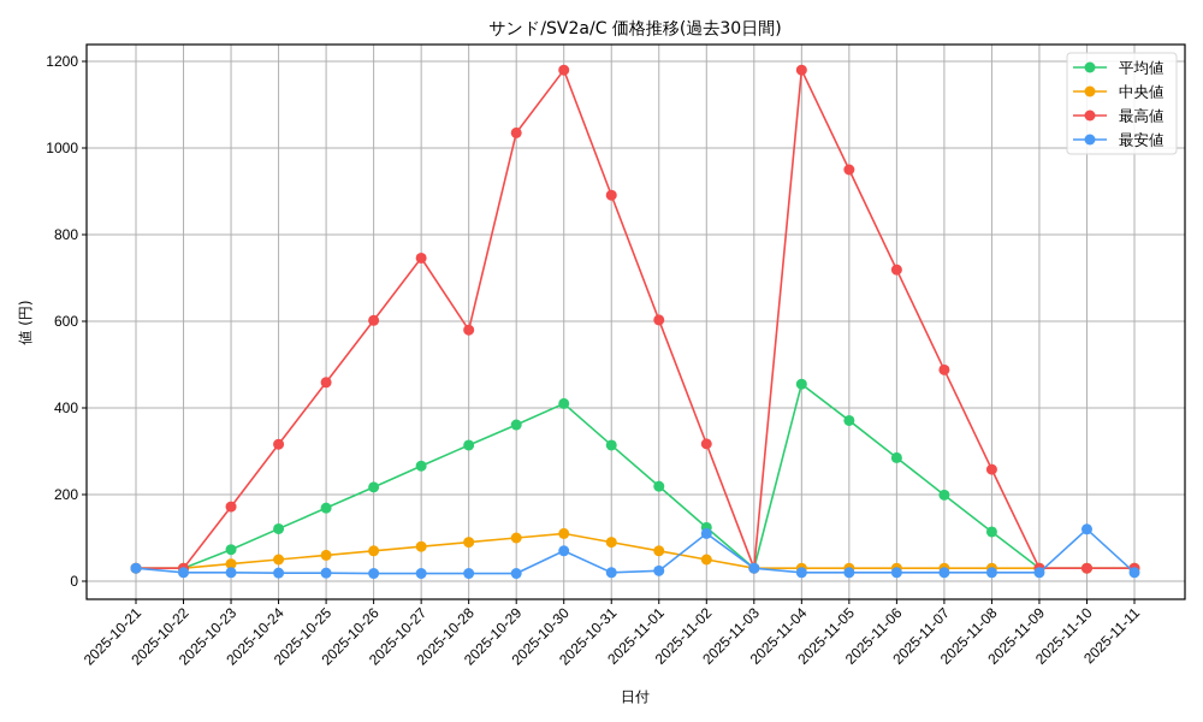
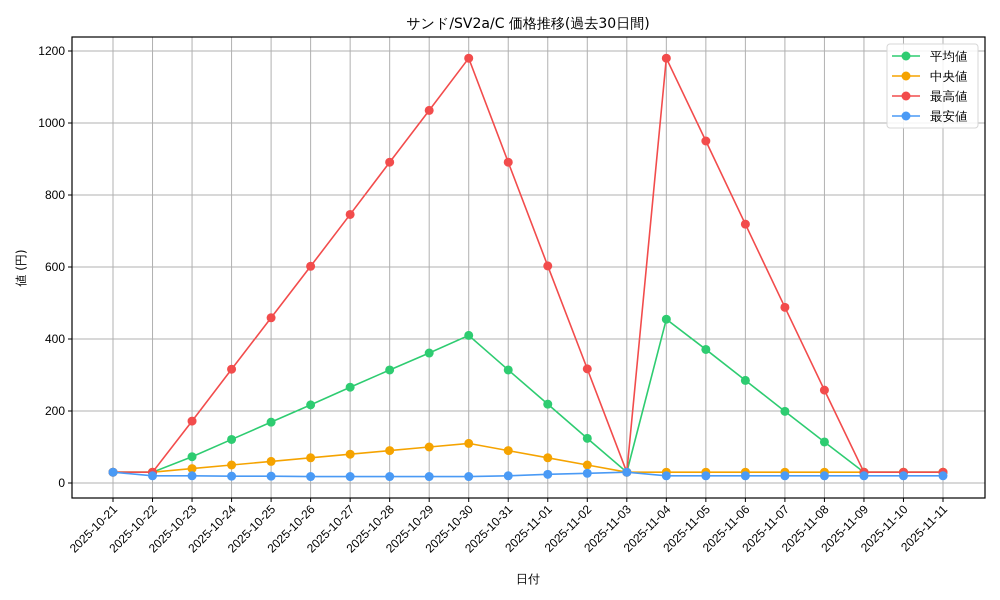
最高値/2025-10-28: 580 -> 890
最安値/2025-10-30: 70 -> 20
最安値/2025-11-02: 110 -> 30
最安値/2025-11-10: 120 -> 20
